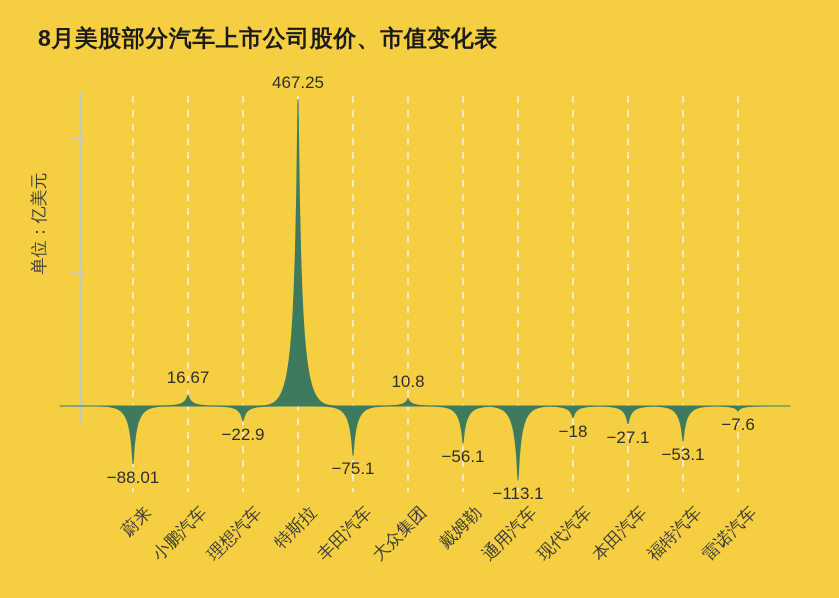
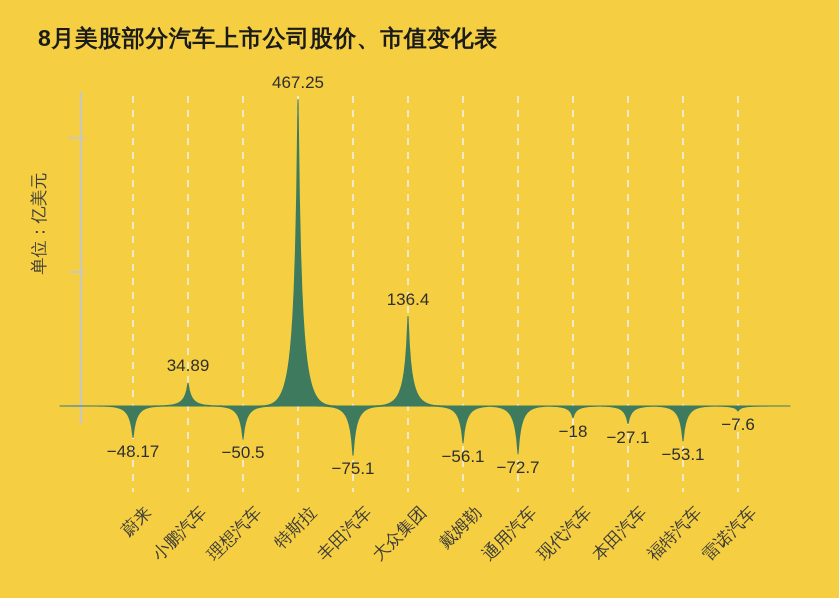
蔚来: −88.01 -> −48.17
小鹏汽车: 16.67 -> 34.89
理想汽车: −22.9 -> −50.5
大众集团: 10.8 -> 136.4
通用汽车: −113.1 -> −72.7
